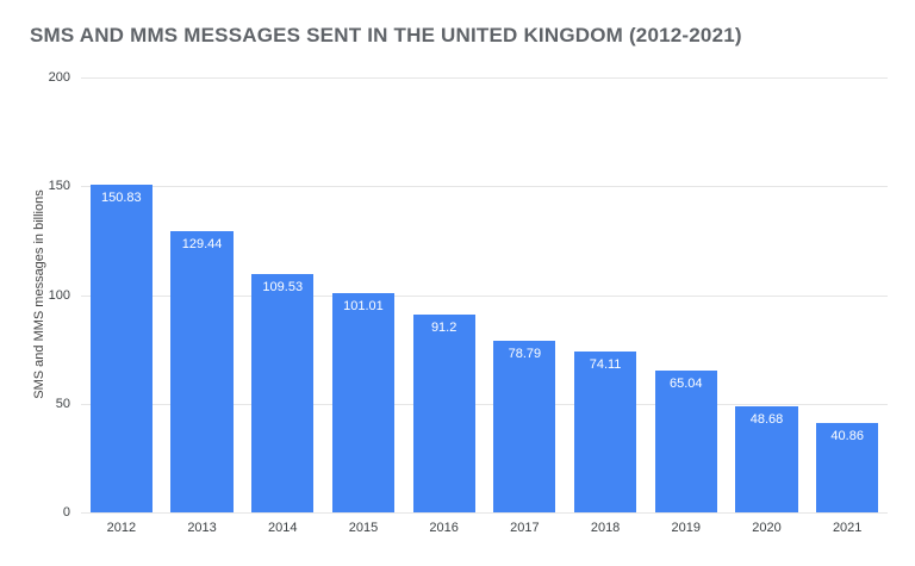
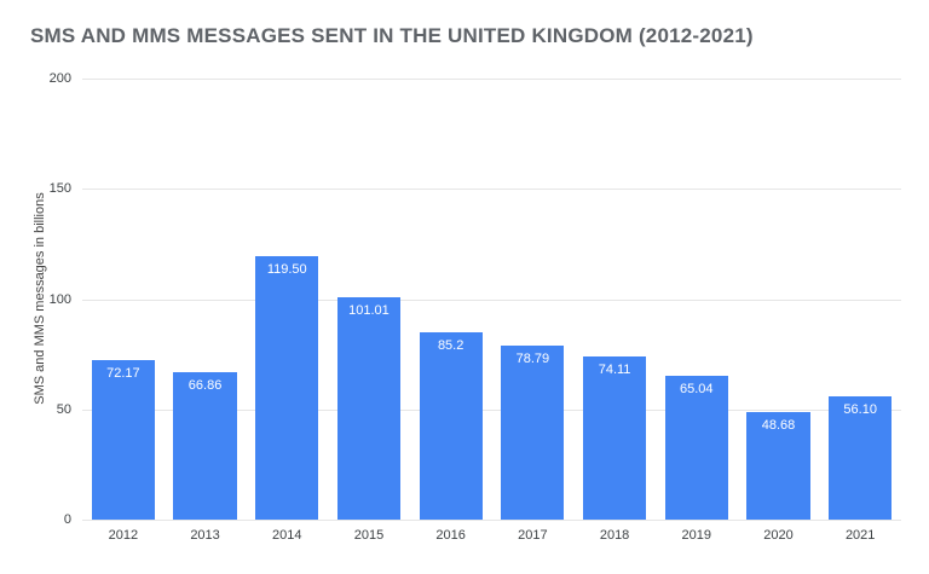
2012: 150.83 -> 72.17
2013: 129.44 -> 66.86
2014: 109.53 -> 119.50
2016: 91.2 -> 85.2
2021: 40.86 -> 56.10
